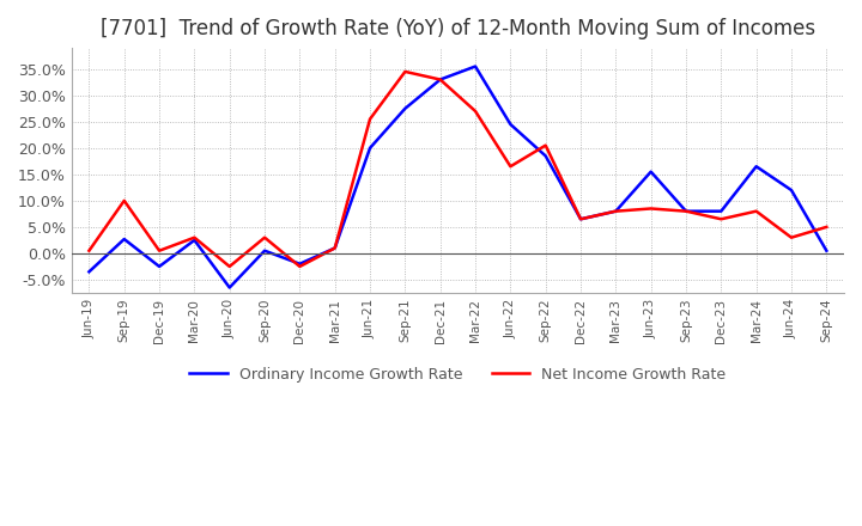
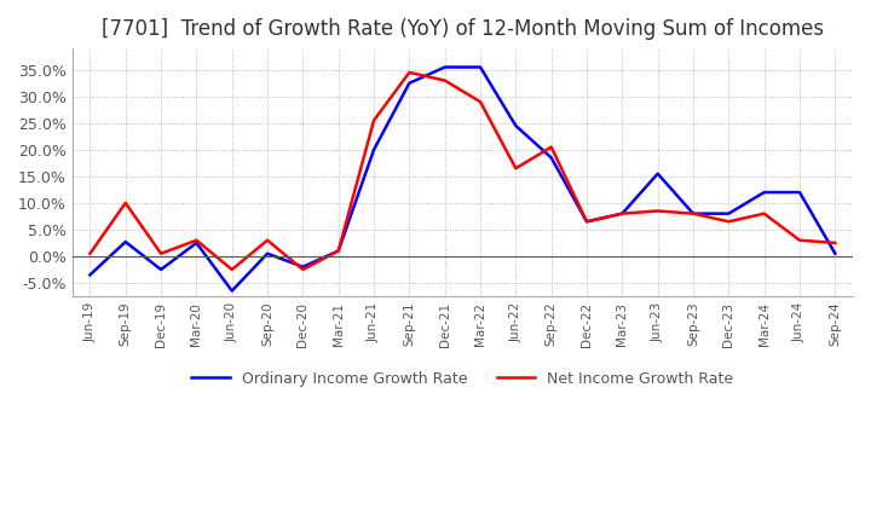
Ordinary Income Growth Rate/Sep-21: 27.5% -> 32.5%
Ordinary Income Growth Rate/Dec-21: 33.0% -> 35.5%
Net Income Growth Rate/Mar-22: 27.0% -> 29.0%
Ordinary Income Growth Rate/Mar-24: 16.5% -> 12.0%
Net Income Growth Rate/Sep-24: 5.0% -> 2.5%
